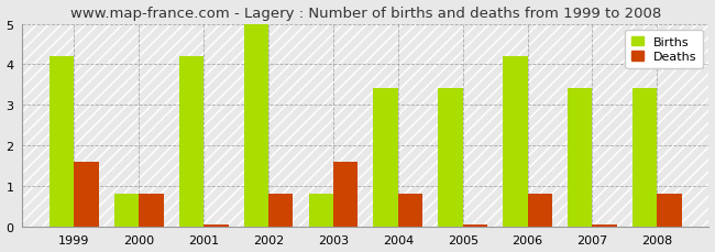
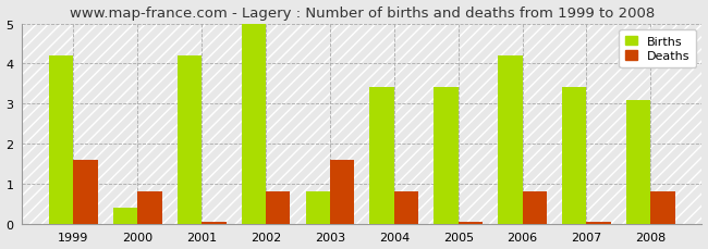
Births/2000: 0.8 -> 0.4
Births/2008: 3.4 -> 3.1
